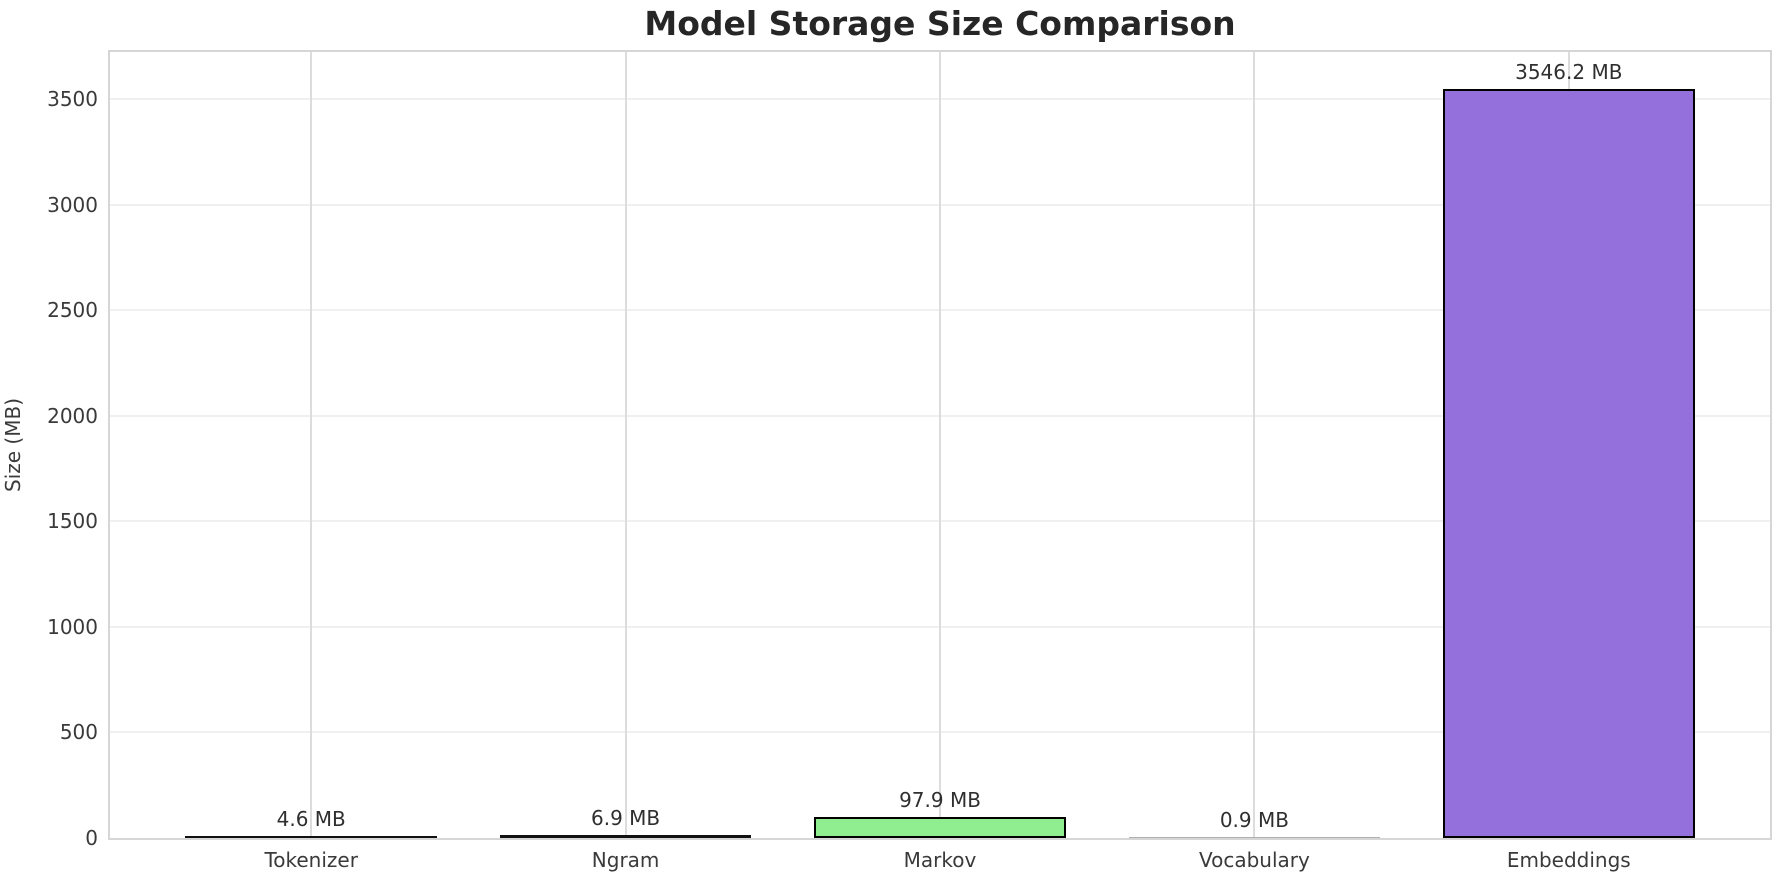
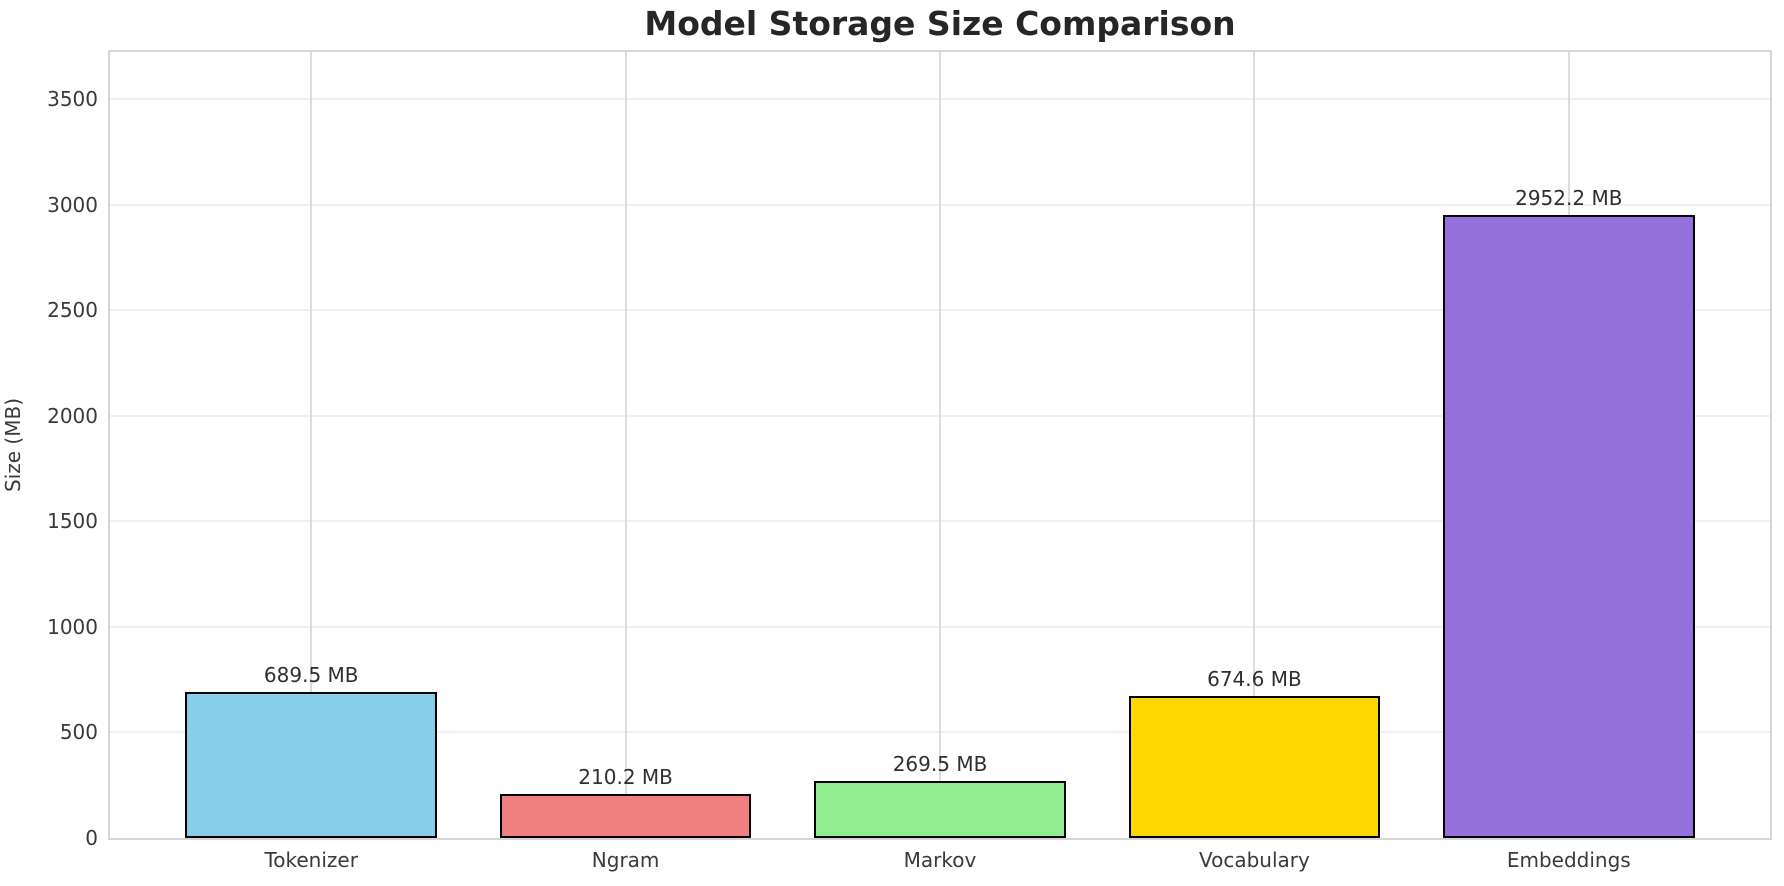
Tokenizer: 4.6 -> 689.5
Ngram: 6.9 -> 210.2
Markov: 97.9 -> 269.5
Vocabulary: 0.9 -> 674.6
Embeddings: 3546.2 -> 2952.2
